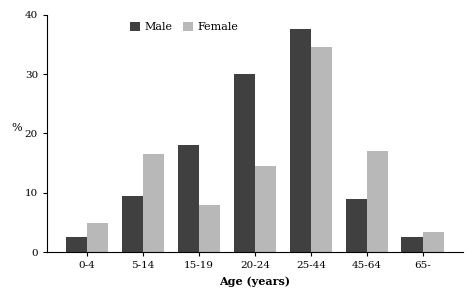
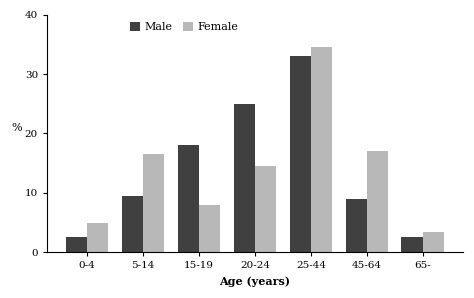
Male/20-24: 30.0 -> 25.0
Male/25-44: 37.6 -> 33.0
